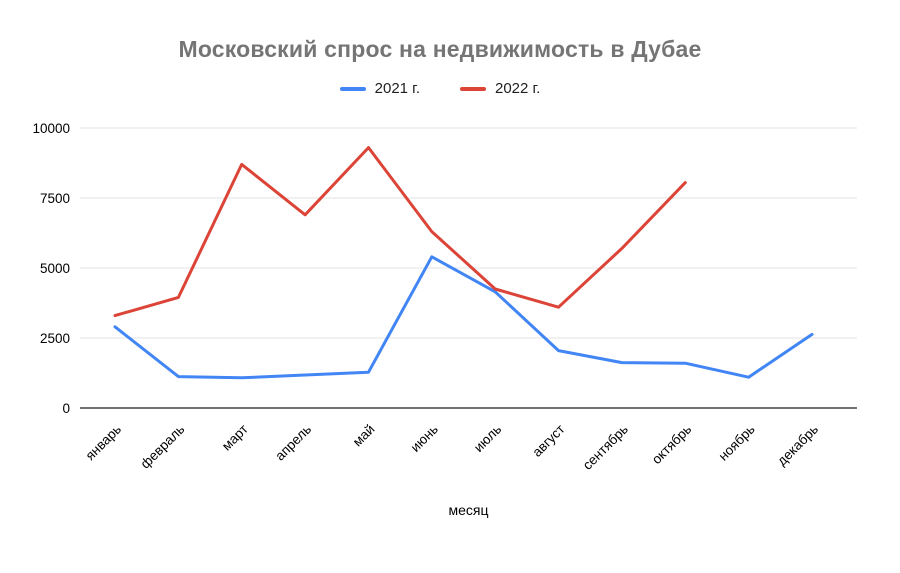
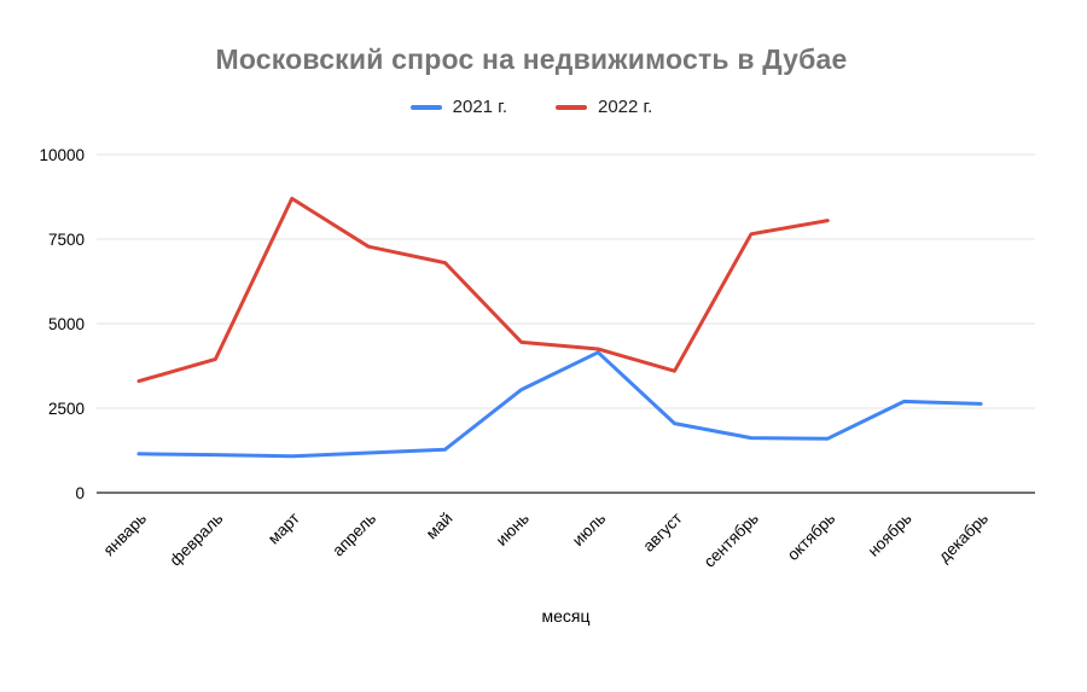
2021 г./январь: 2900 -> 1200
2022 г./апрель: 6900 -> 7300
2022 г./май: 9300 -> 6800
2021 г./июнь: 5400 -> 3000
2022 г./июнь: 6300 -> 4400
2022 г./сентябрь: 5700 -> 7600
2021 г./ноябрь: 1100 -> 2700
